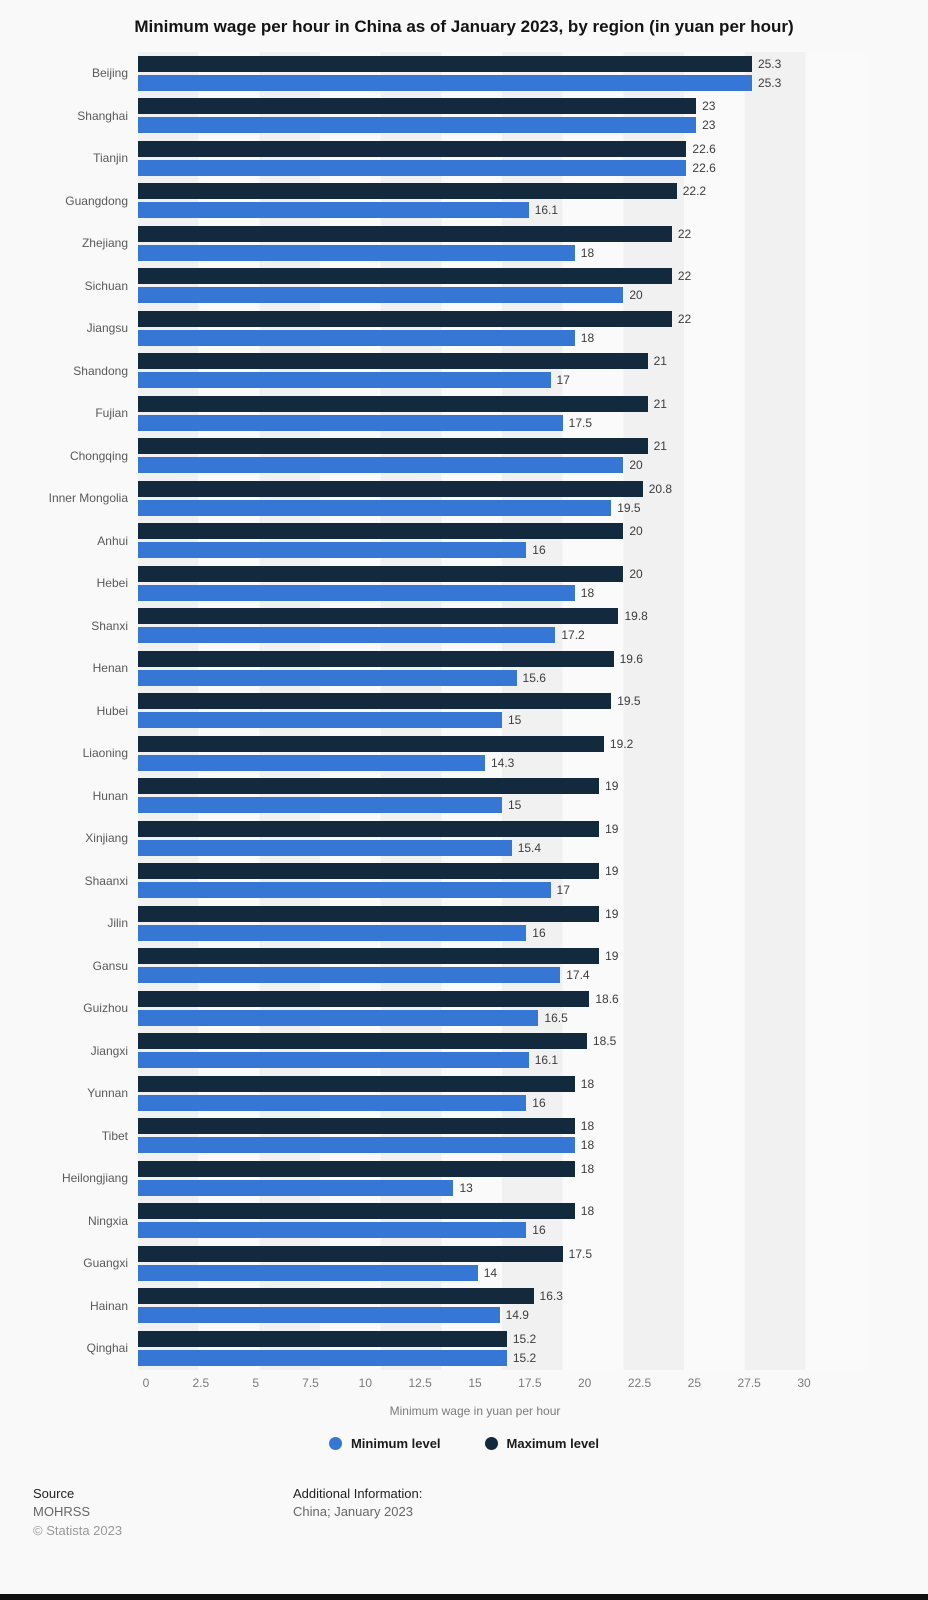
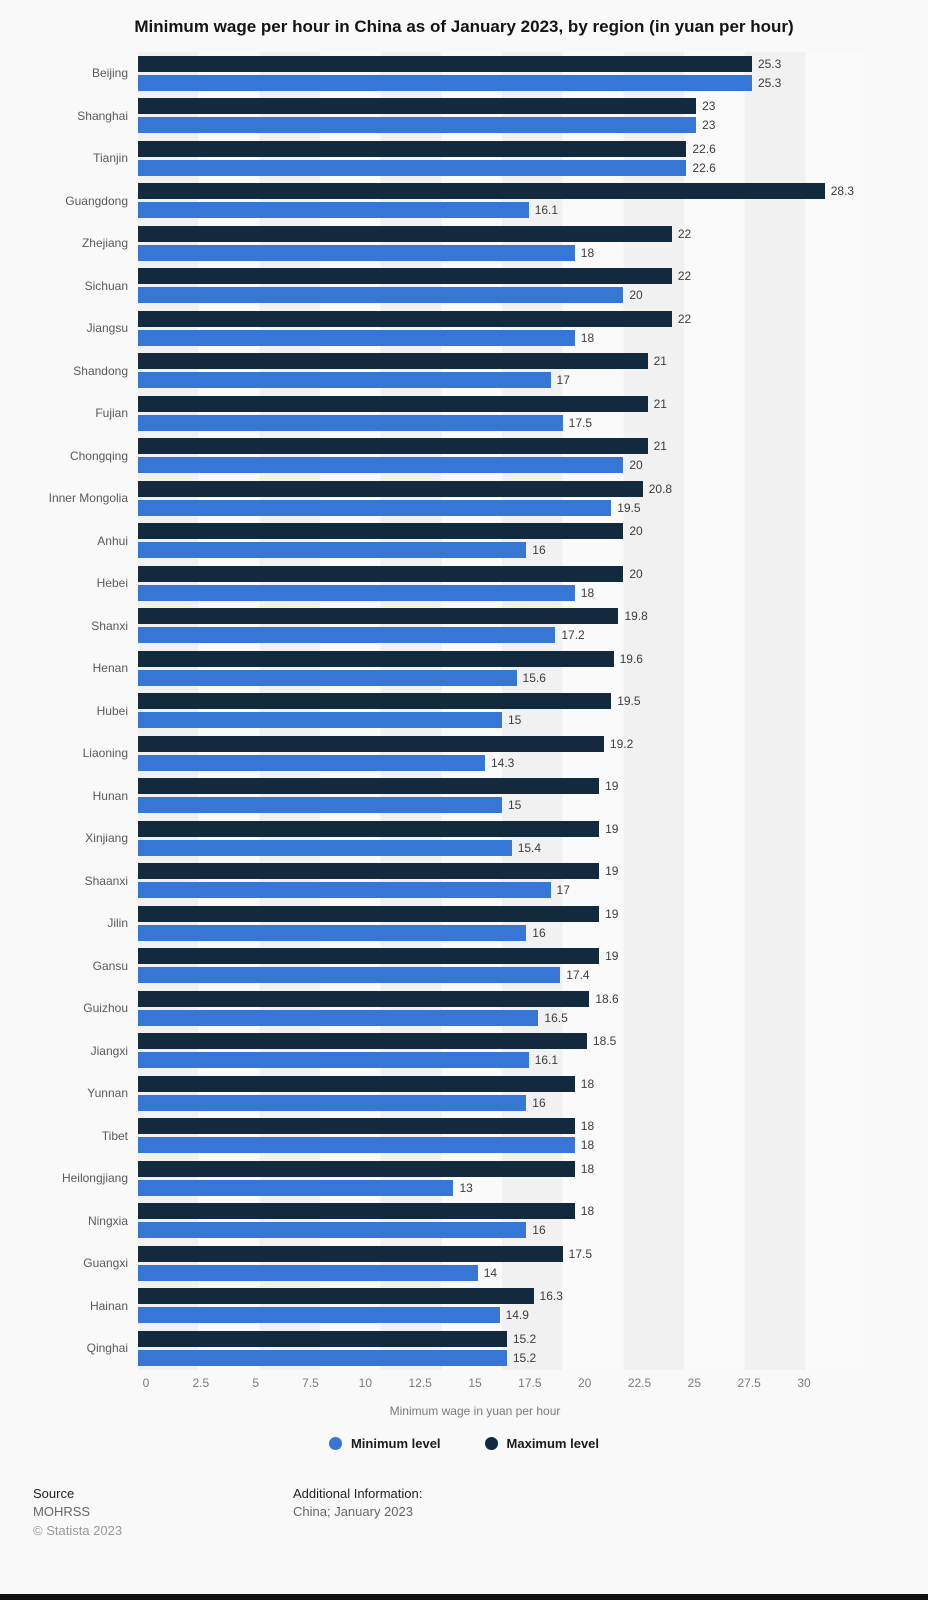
Maximum level/Guangdong: 22.2 -> 28.3
